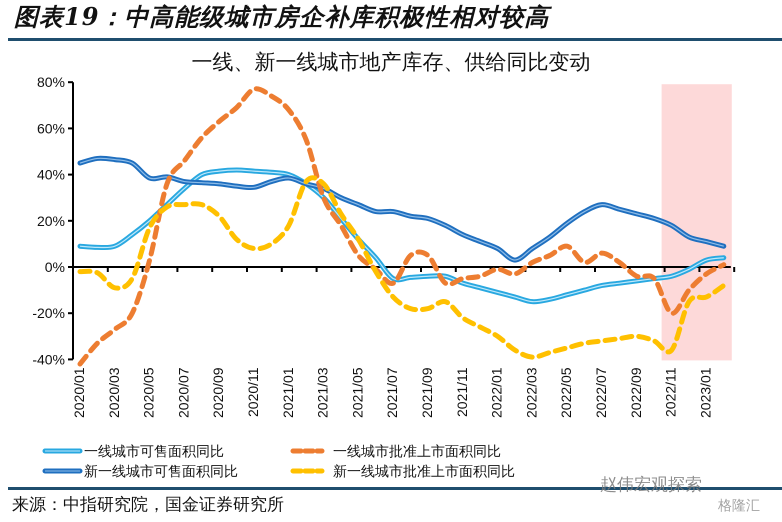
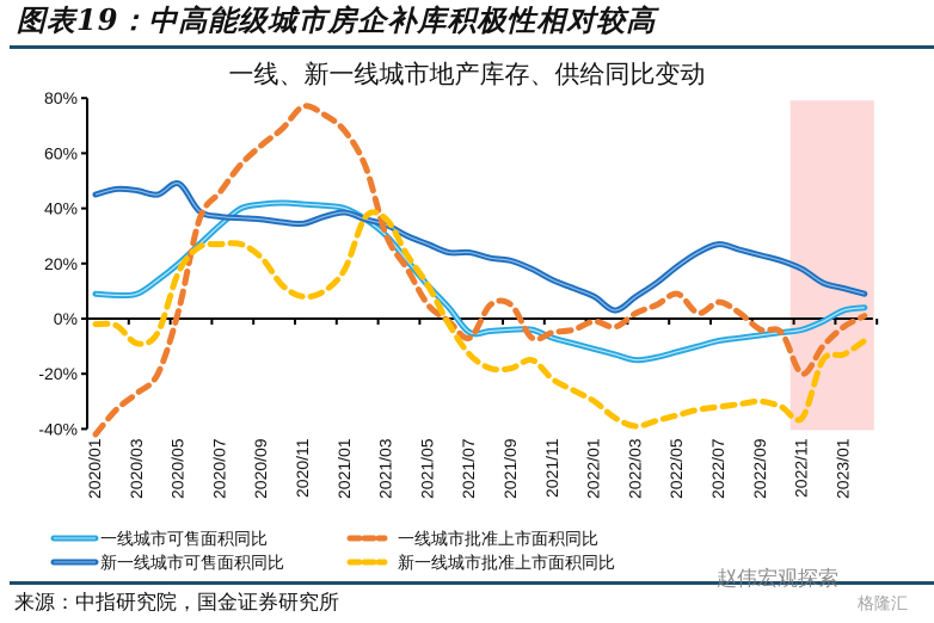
新一线城市可售面积同比/2020/05: 38% -> 49%
